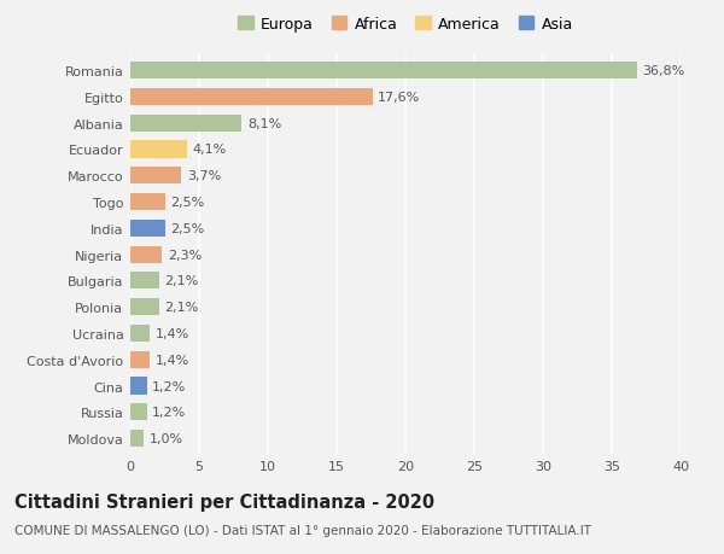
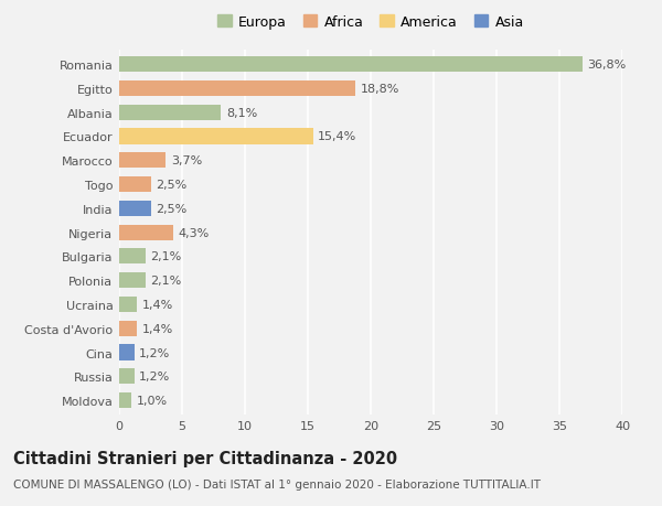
Egitto: 17,6% -> 18,8%
Ecuador: 4,1% -> 15,4%
Nigeria: 2,3% -> 4,3%
